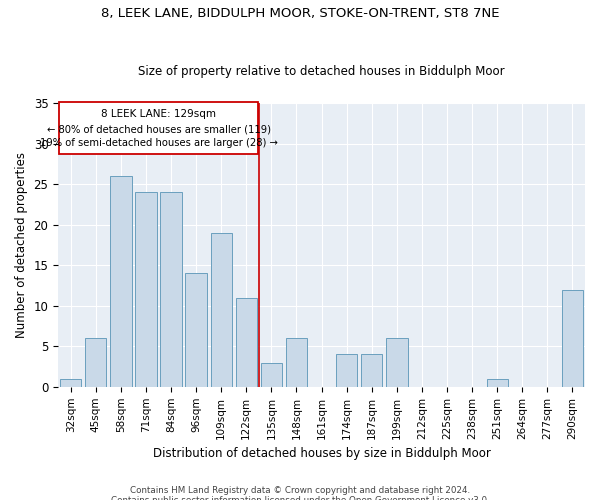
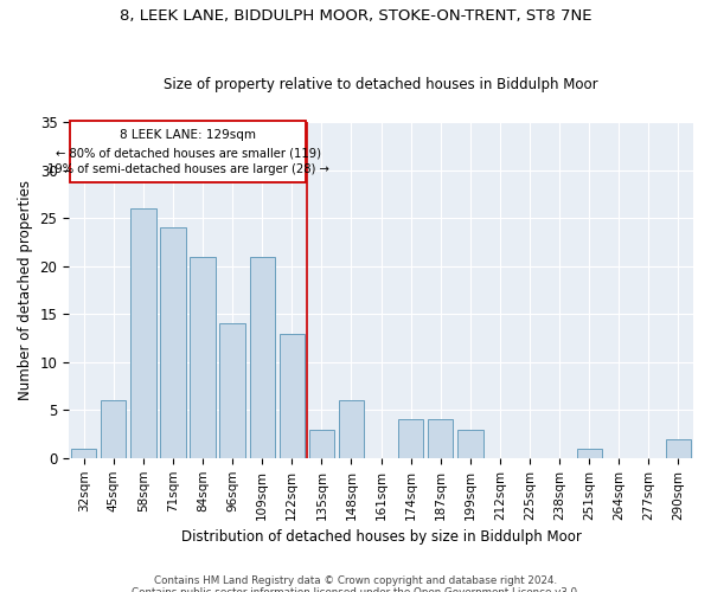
84sqm: 24 -> 21
109sqm: 19 -> 21
122sqm: 11 -> 13
199sqm: 6 -> 3
290sqm: 12 -> 2
